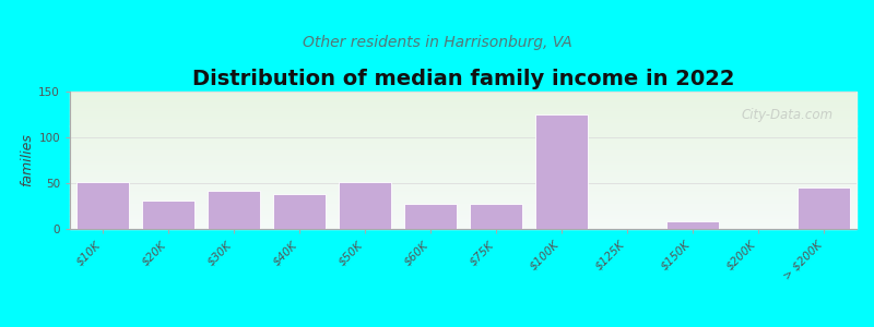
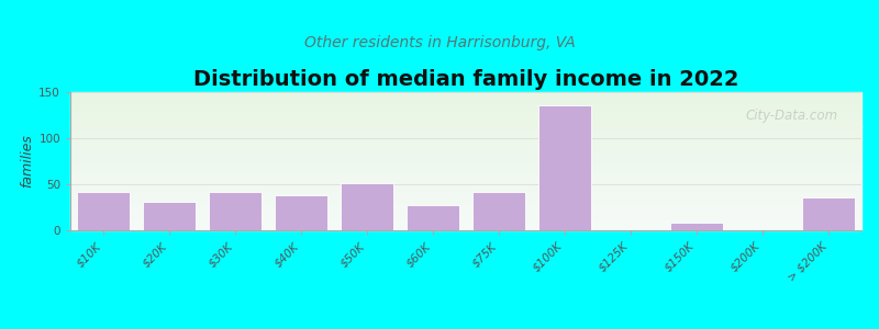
$10K: 51 -> 42
$75K: 27 -> 42
$100K: 125 -> 136
> $200K: 45 -> 36
